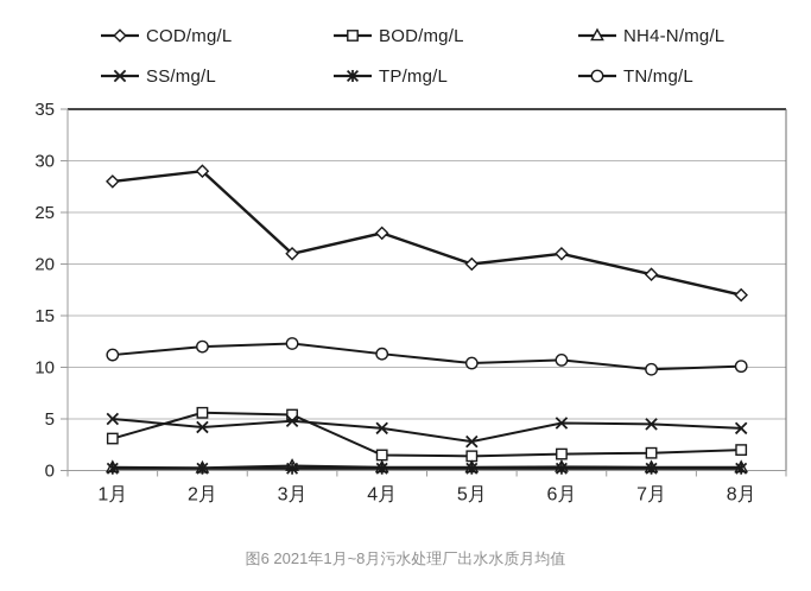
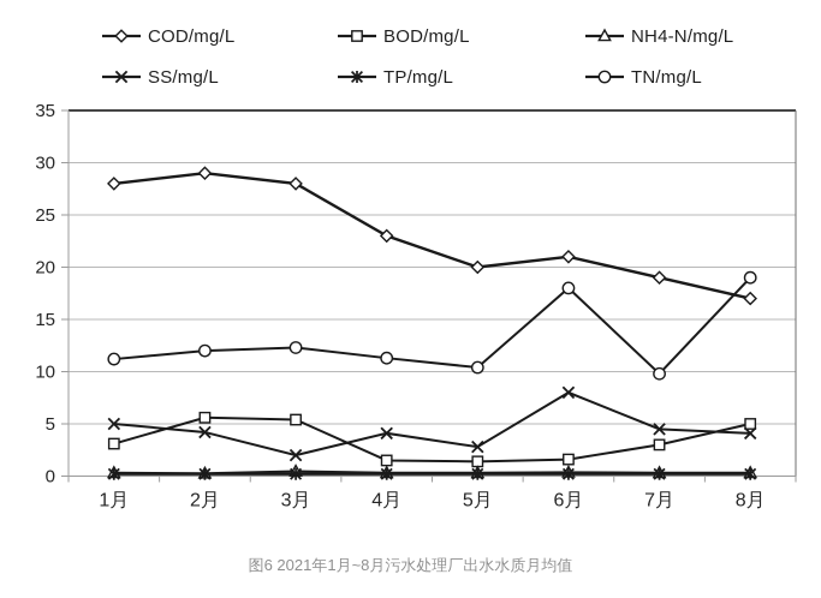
COD/mg/L/3月: 21 -> 28
SS/mg/L/3月: 5 -> 2
SS/mg/L/6月: 5 -> 8
TN/mg/L/6月: 11 -> 18
BOD/mg/L/7月: 2 -> 3
BOD/mg/L/8月: 2 -> 5
TN/mg/L/8月: 10 -> 19
